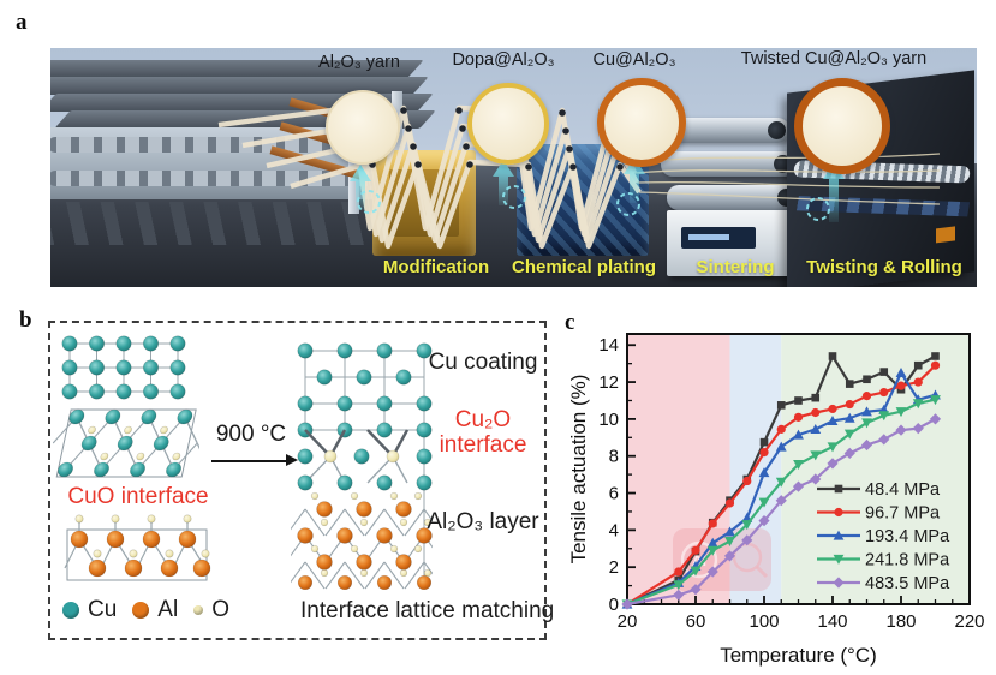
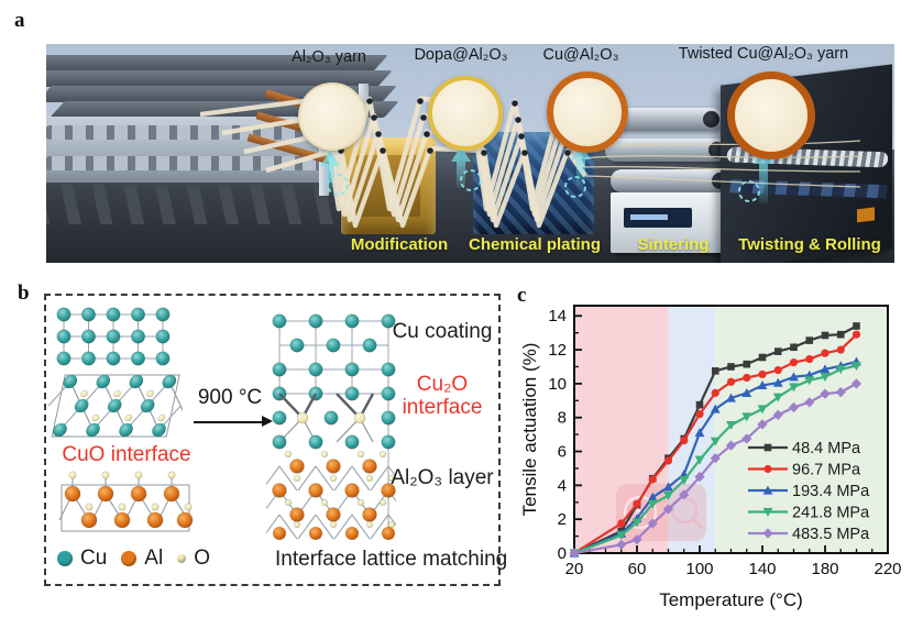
48.4 MPa/140: 13.4 -> 11.6
48.4 MPa/180: 11.6 -> 12.8
193.4 MPa/180: 12.5 -> 10.8
